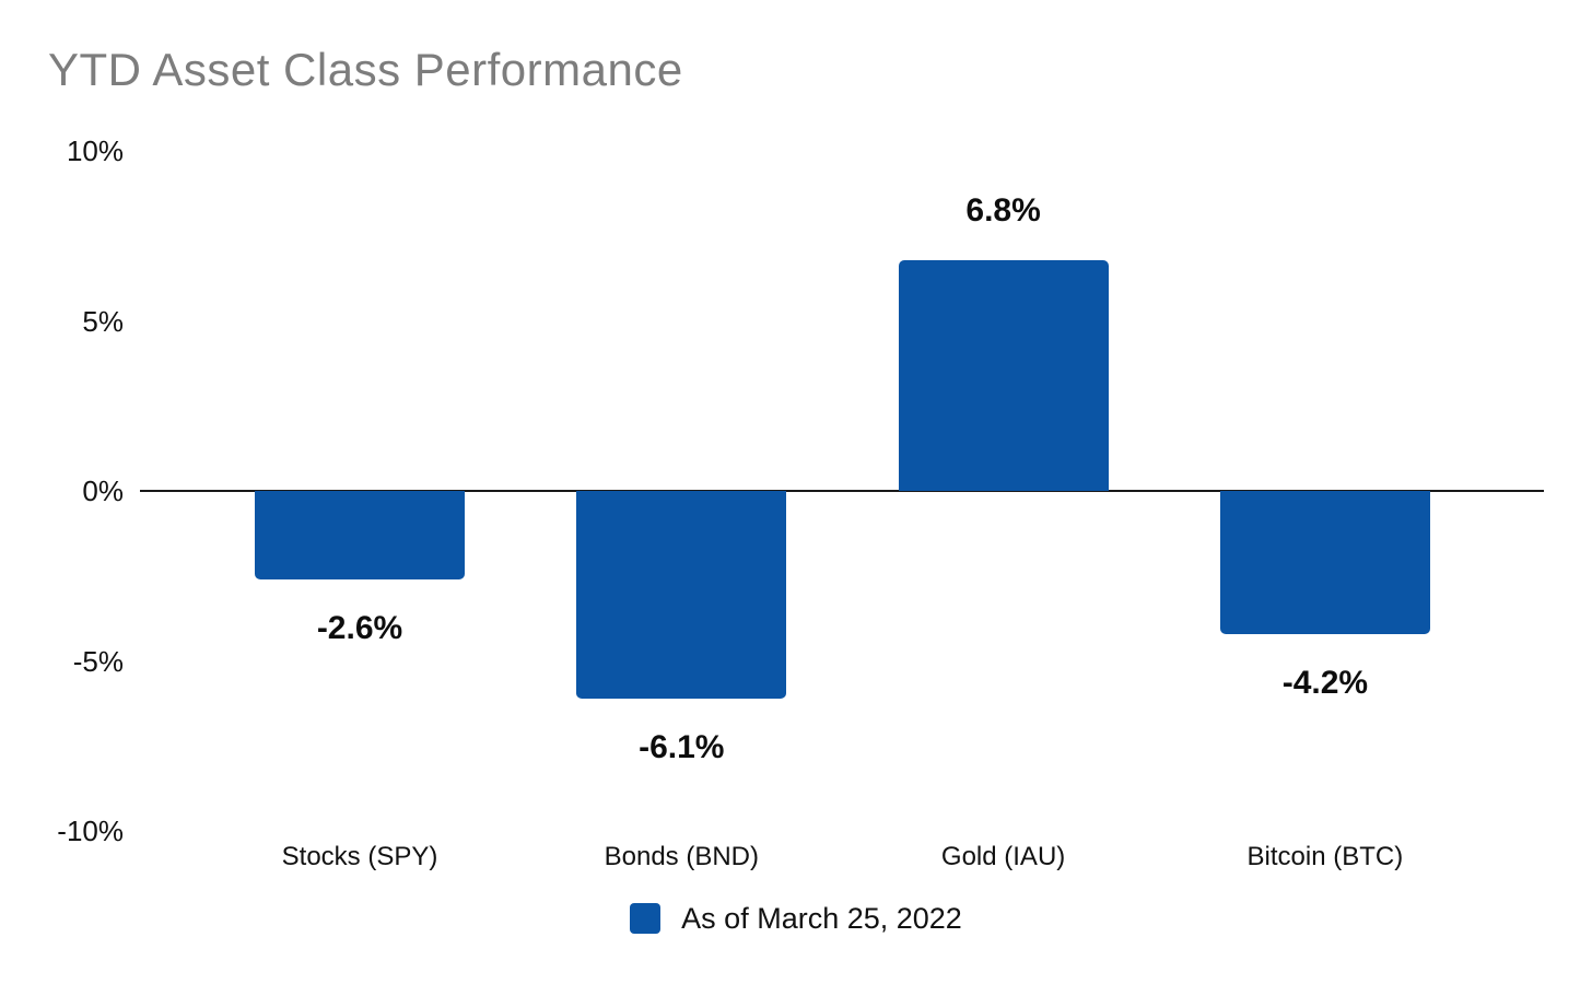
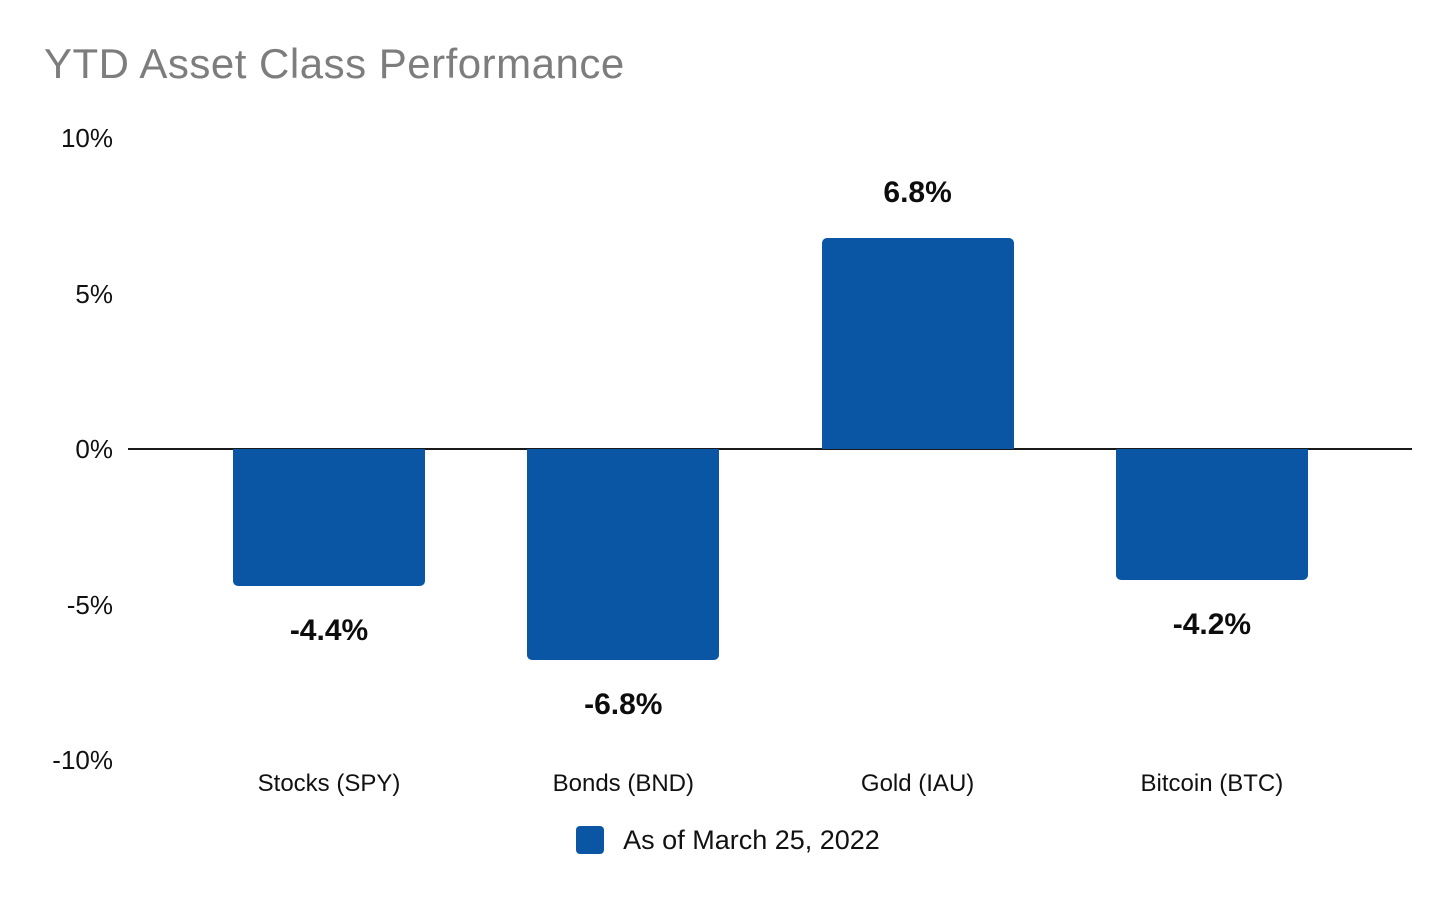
Stocks (SPY): -2.6% -> -4.4%
Bonds (BND): -6.1% -> -6.8%
